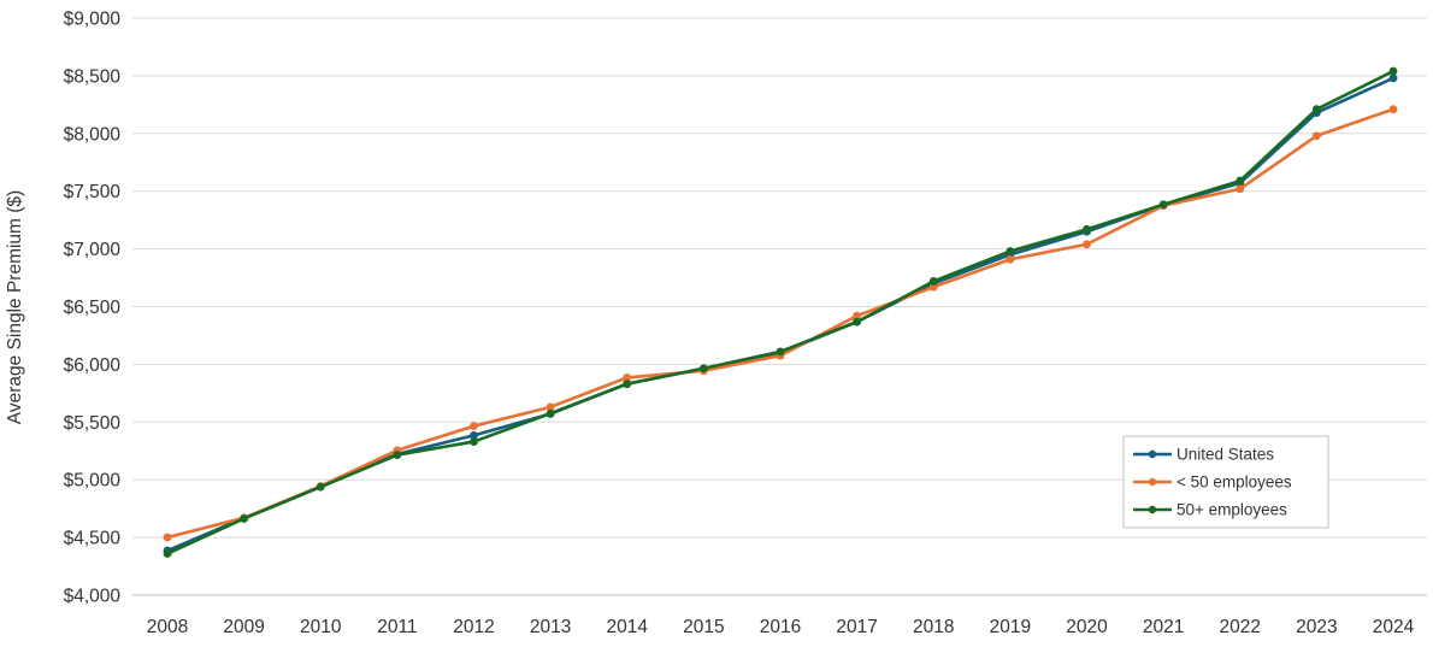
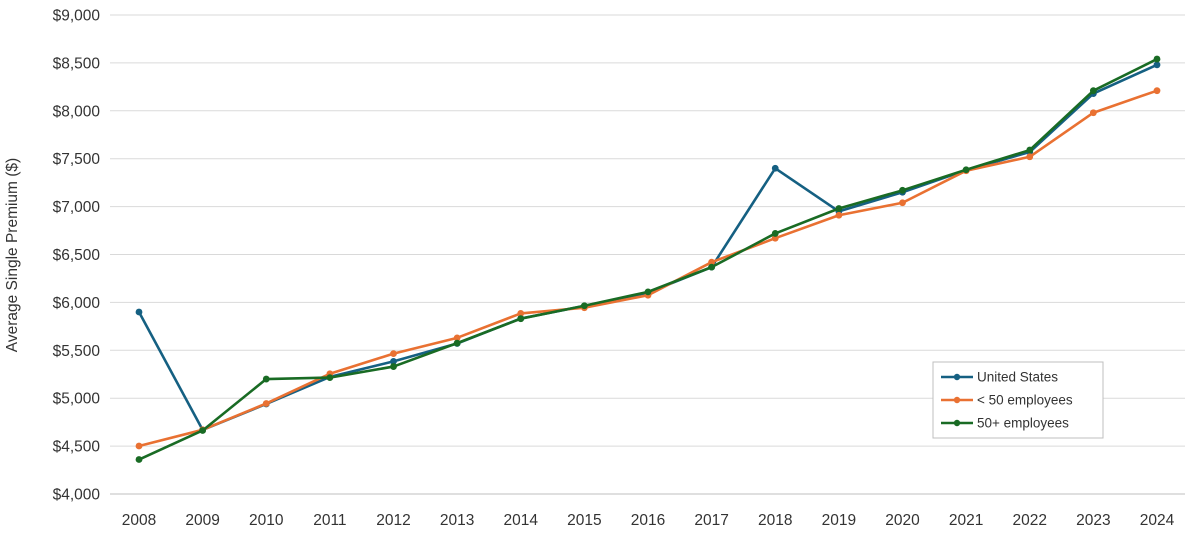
United States/2008: $4400 -> $5900
50+ employees/2010: $4900 -> $5200
United States/2018: $6700 -> $7400
